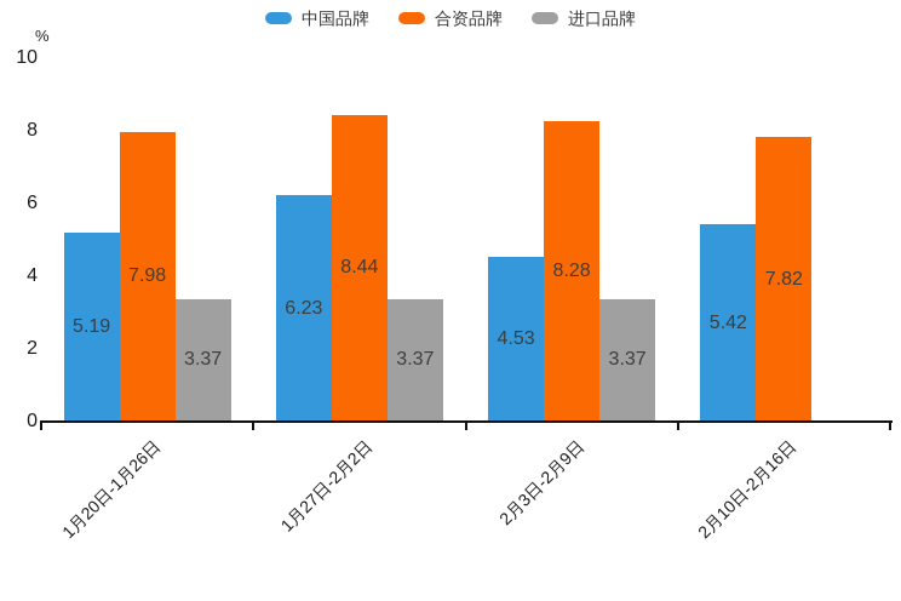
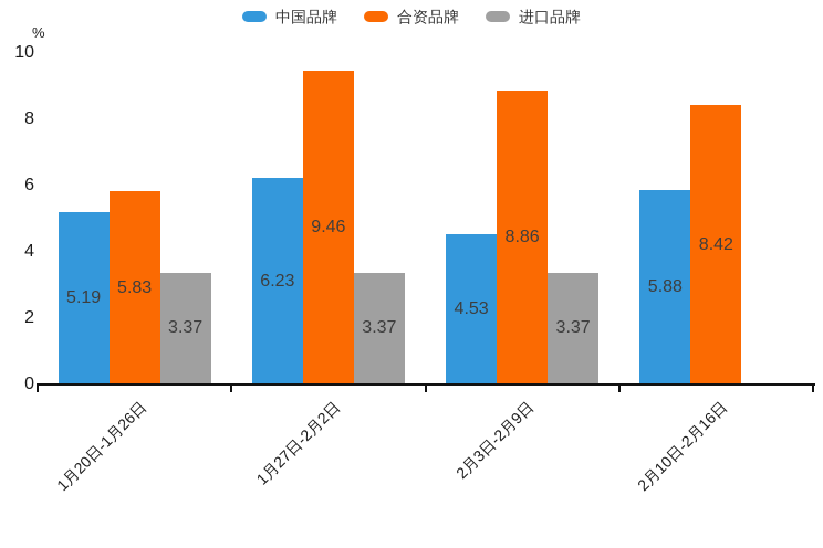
合资品牌/1月20日-1月26日: 7.98 -> 5.83
合资品牌/1月27日-2月2日: 8.44 -> 9.46
合资品牌/2月3日-2月9日: 8.28 -> 8.86
中国品牌/2月10日-2月16日: 5.42 -> 5.88
合资品牌/2月10日-2月16日: 7.82 -> 8.42
